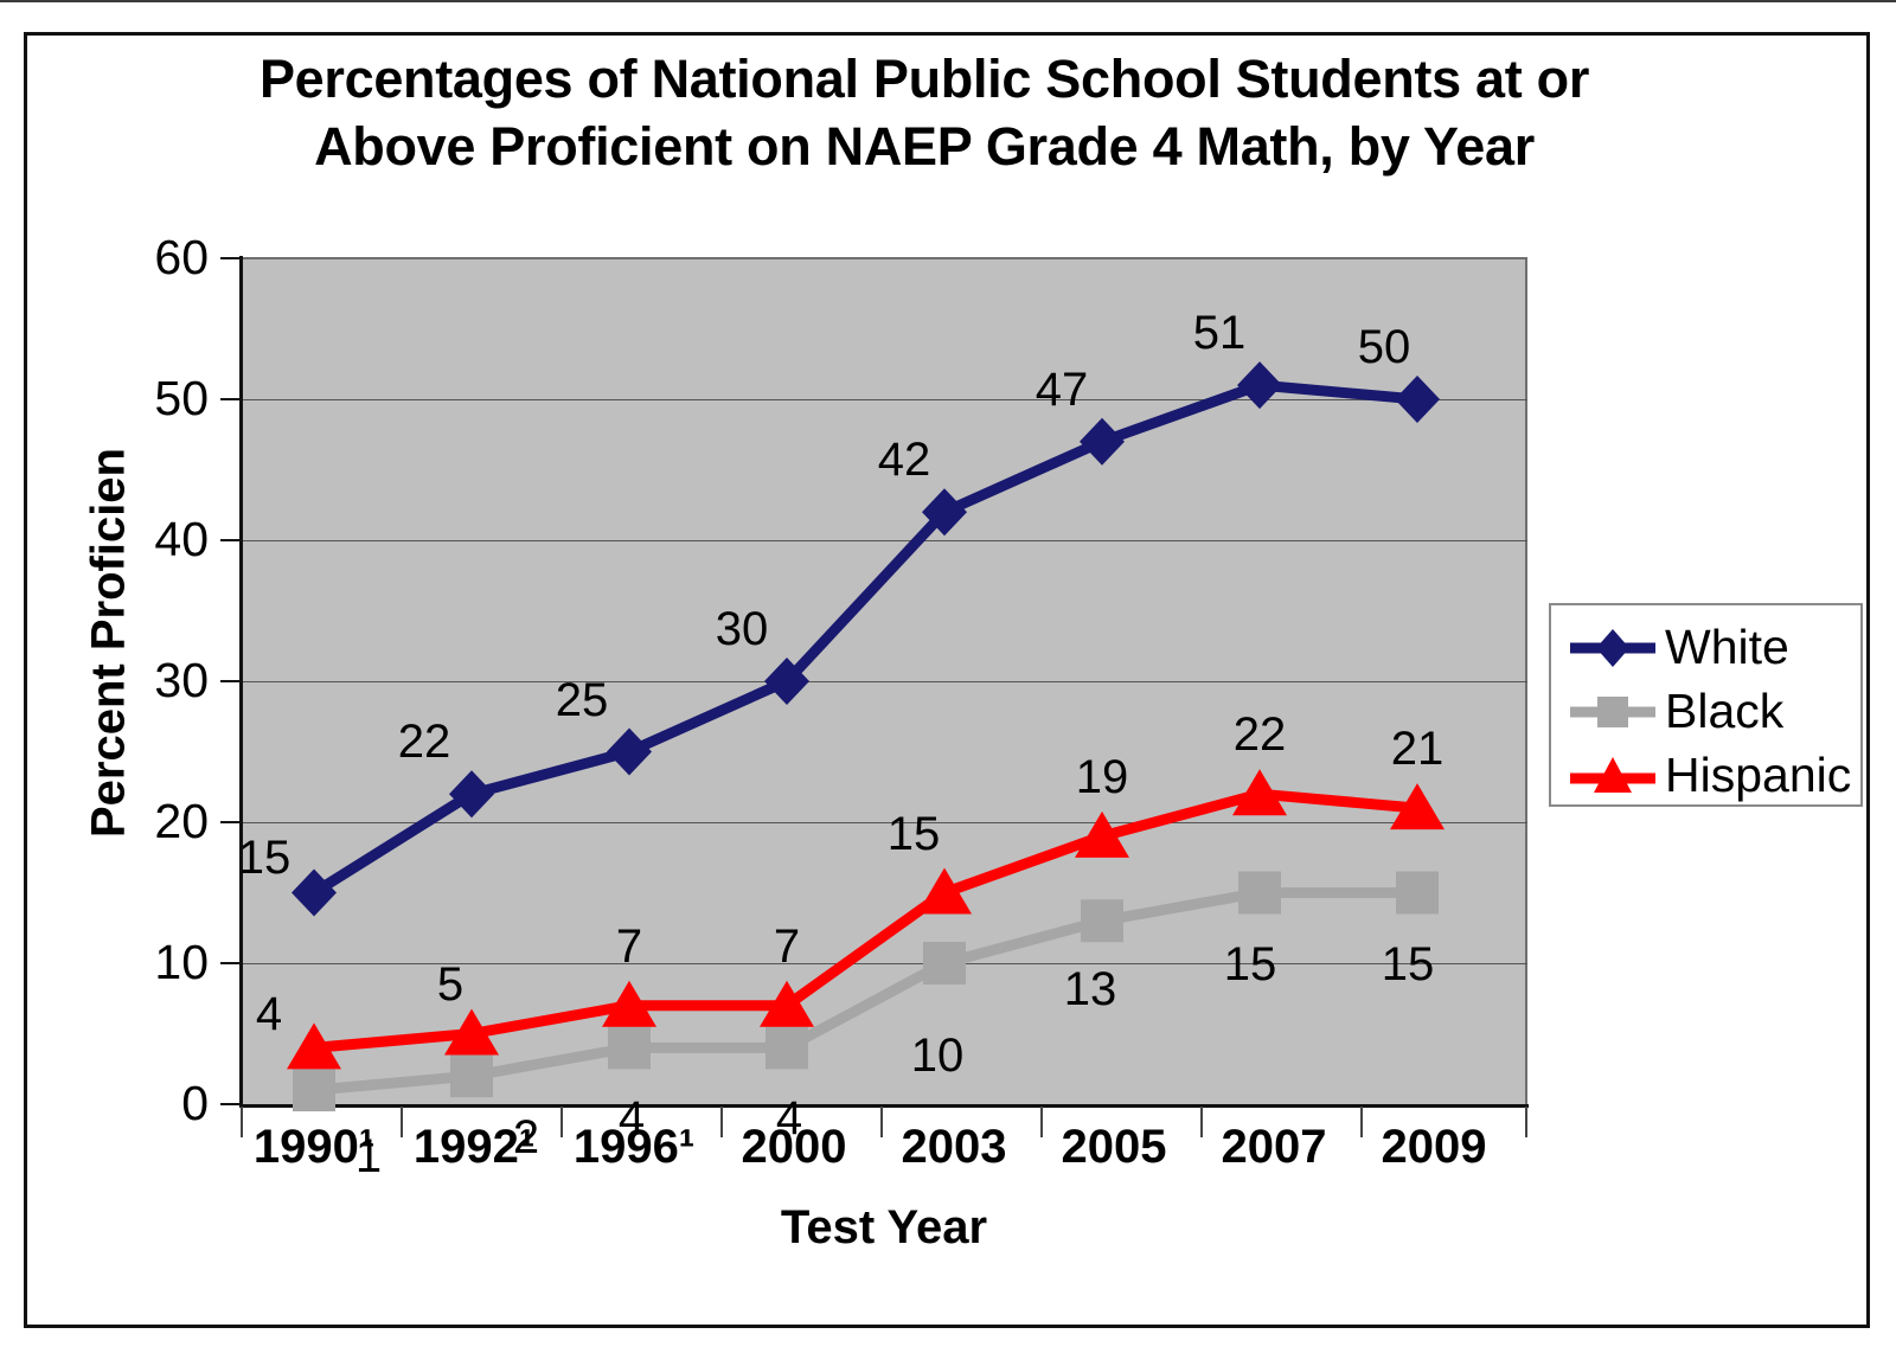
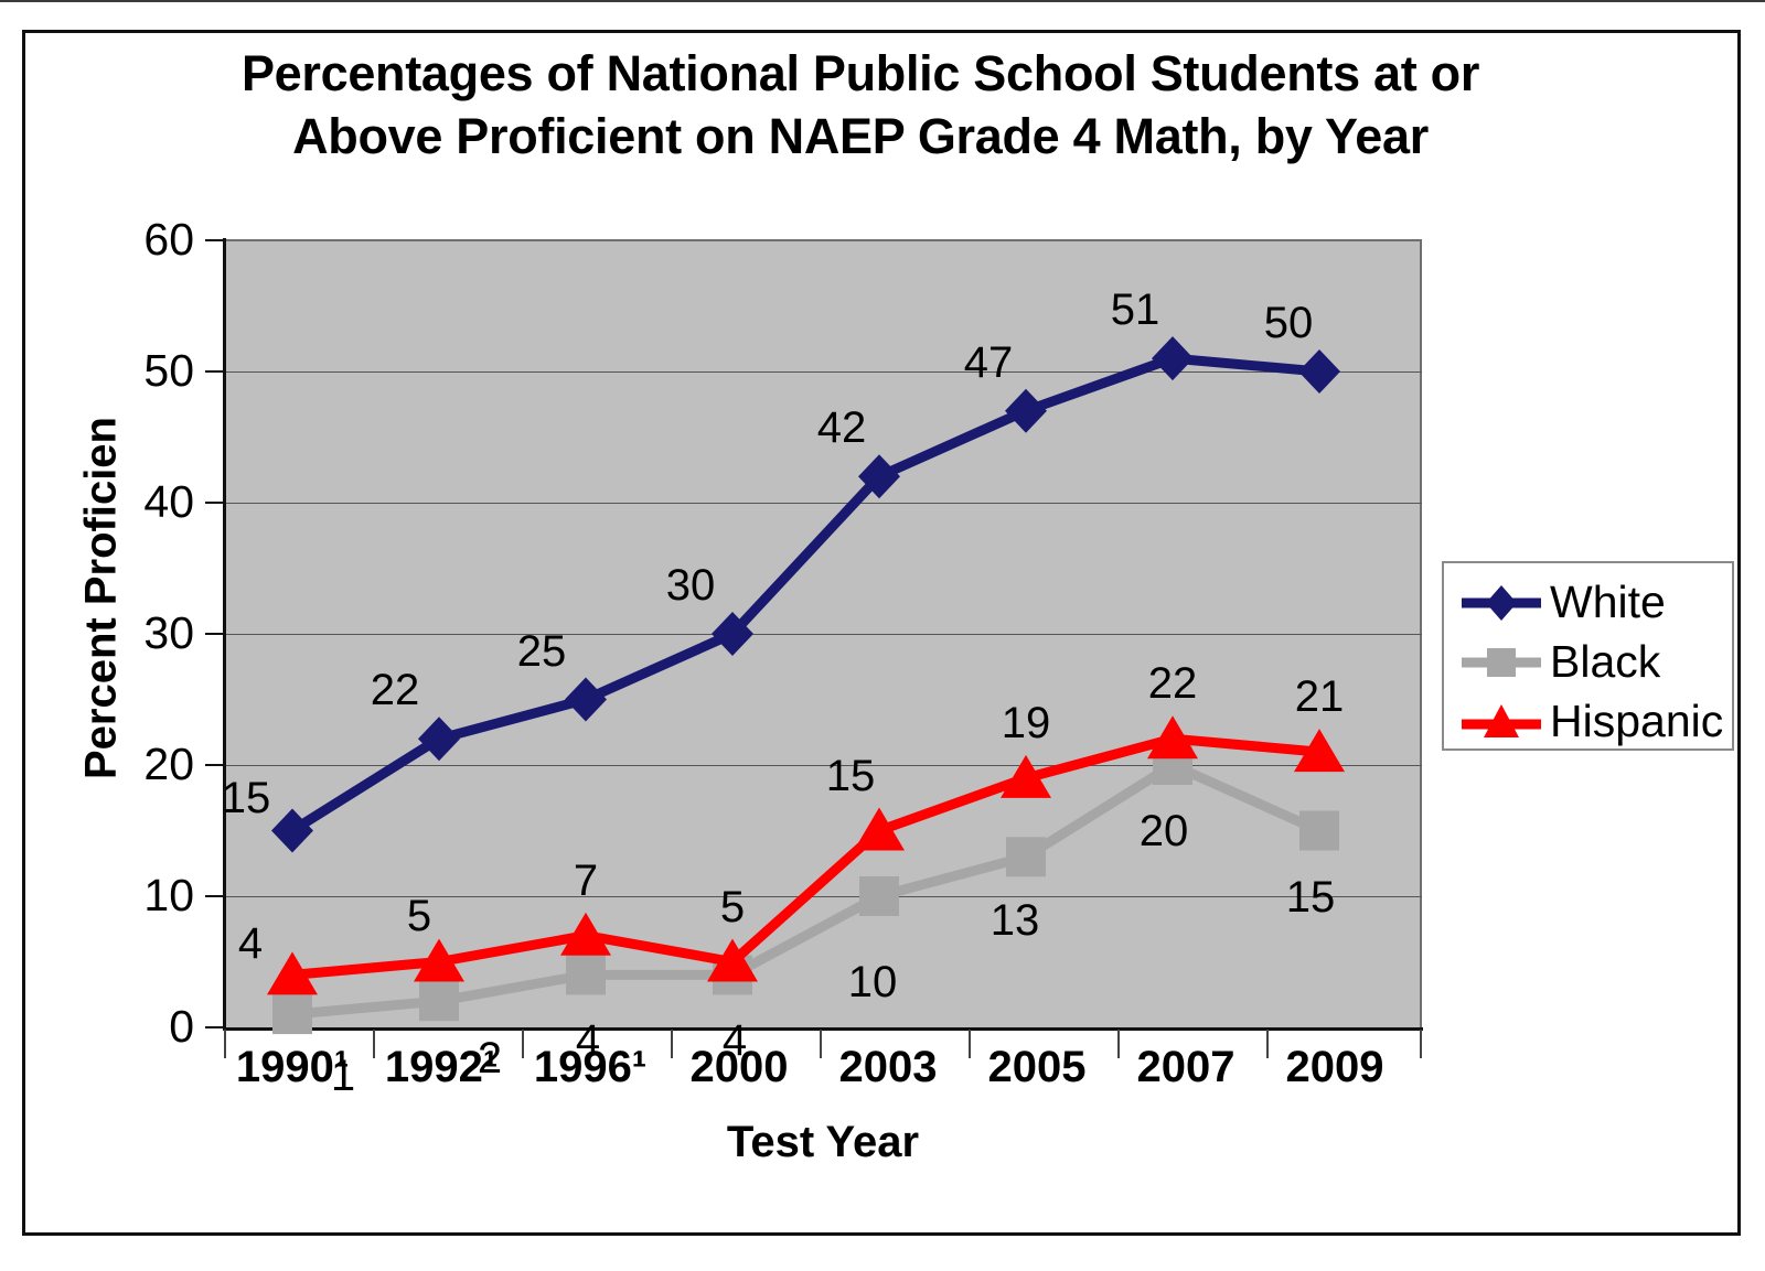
Hispanic/2000: 7 -> 5
Black/2007: 15 -> 20
